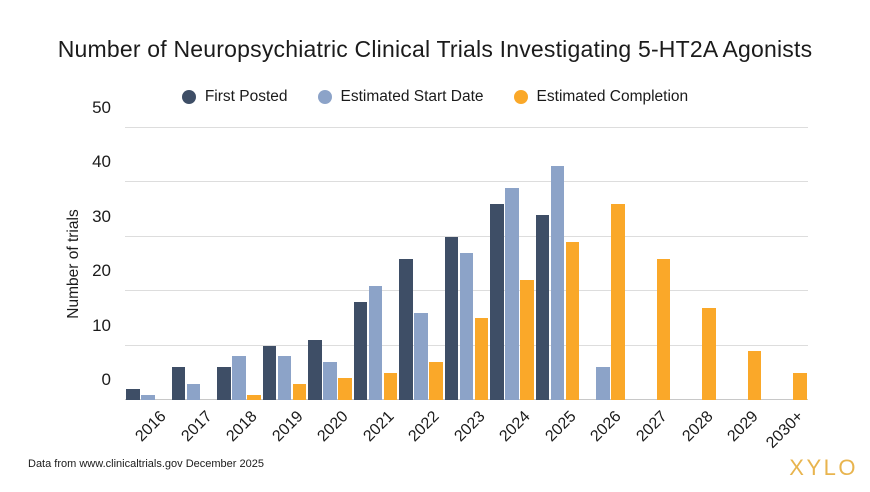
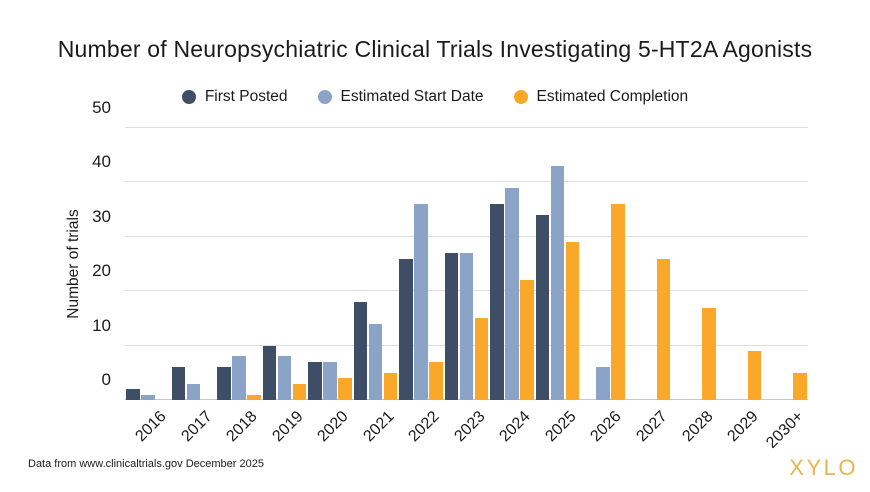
First Posted/2020: 11 -> 7
Estimated Start Date/2021: 21 -> 14
Estimated Start Date/2022: 16 -> 36
First Posted/2023: 30 -> 27
